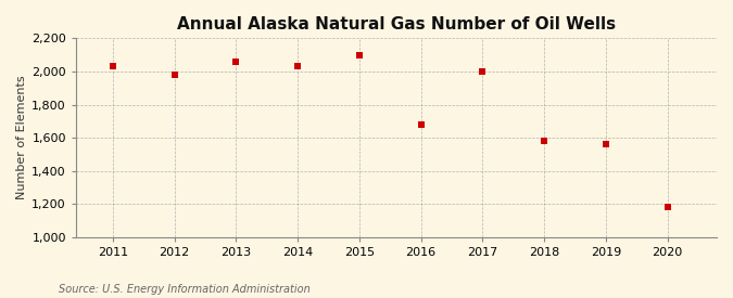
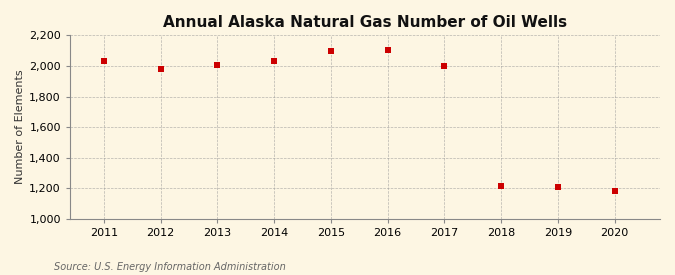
2013: 2,060 -> 2,000
2016: 1,680 -> 2,100
2018: 1,580 -> 1,220
2019: 1,560 -> 1,210
